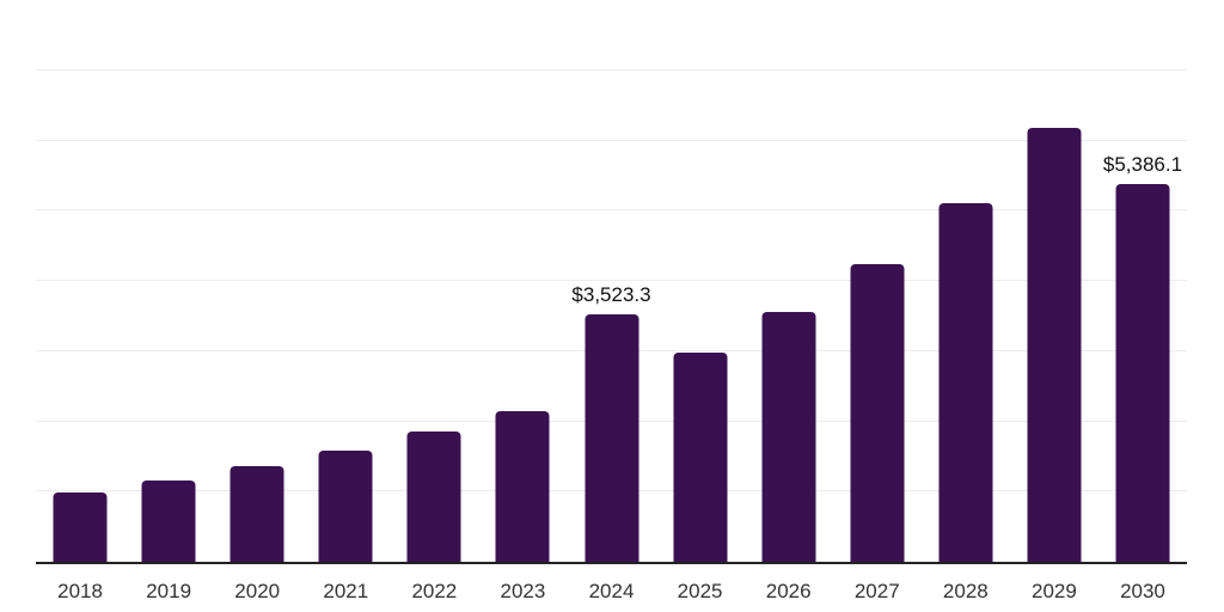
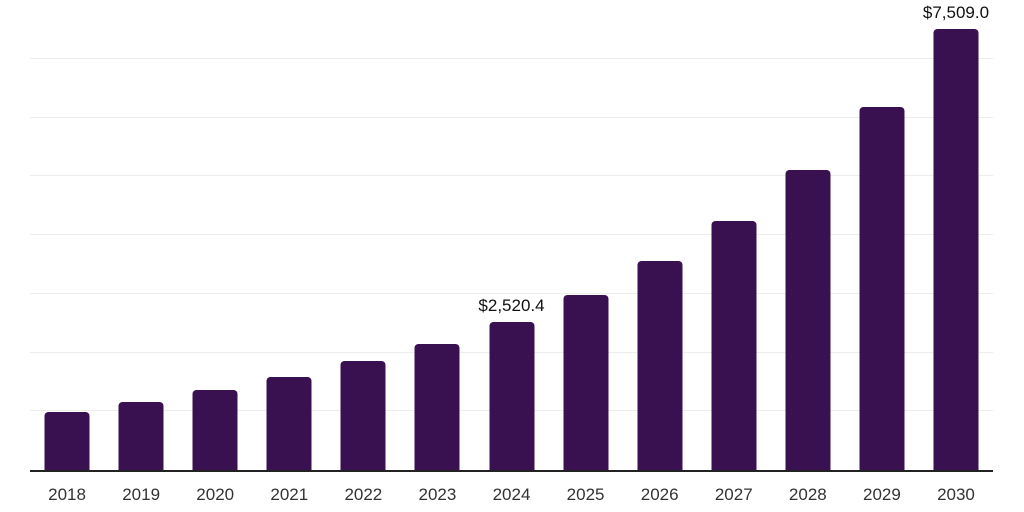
2024: $3,523.3 -> $2,520.4
2030: $5,386.1 -> $7,509.0
